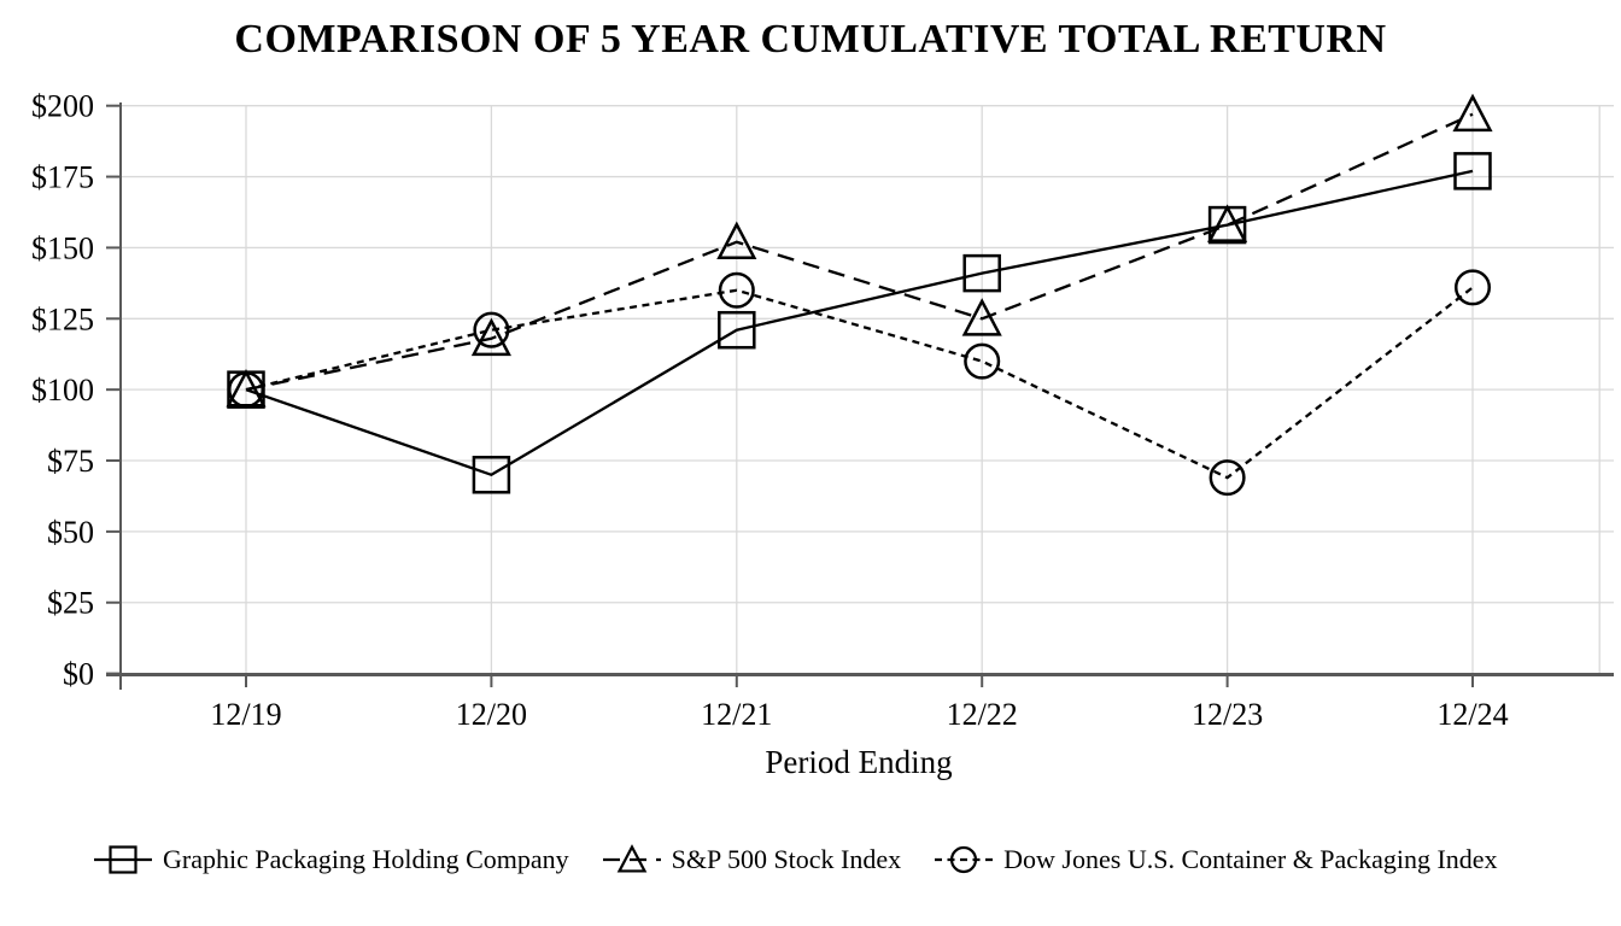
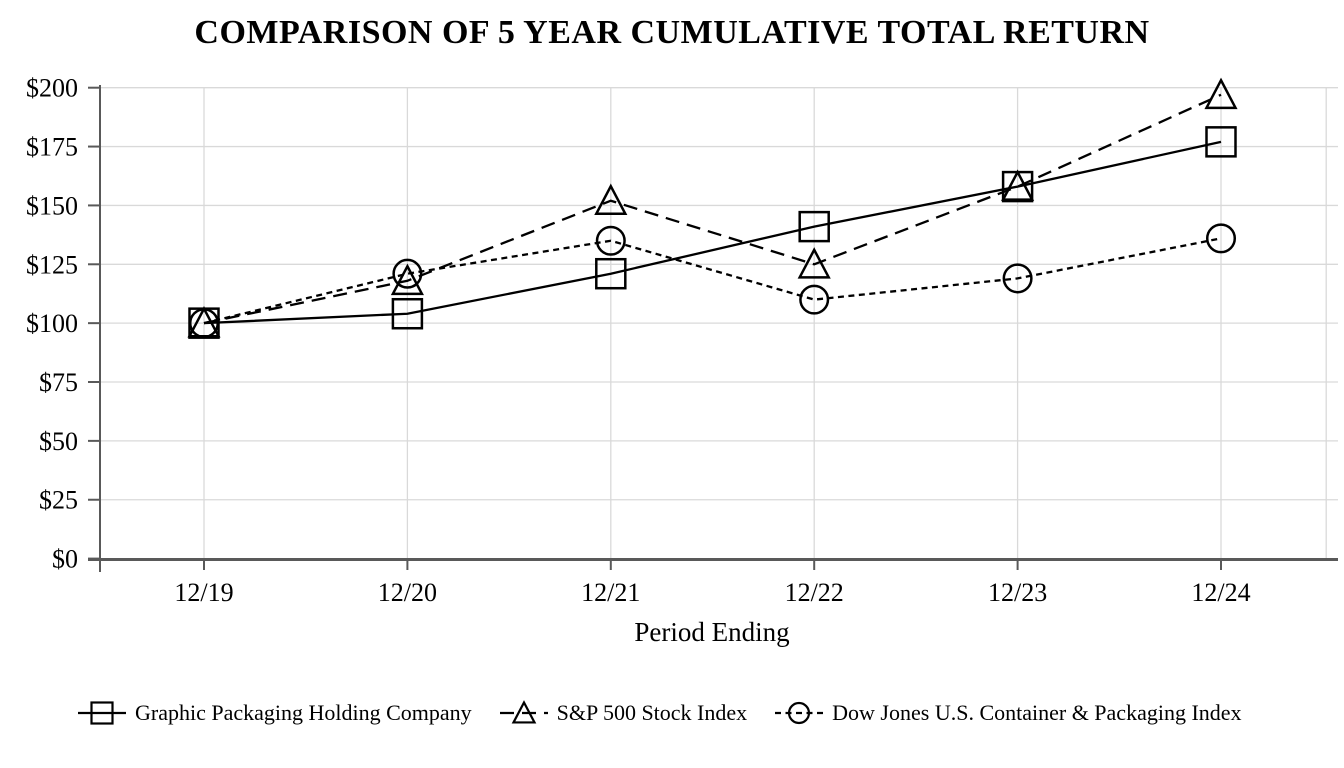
Graphic Packaging Holding Company/12/20: $70 -> $104
Dow Jones U.S. Container & Packaging Index/12/23: $69 -> $119
